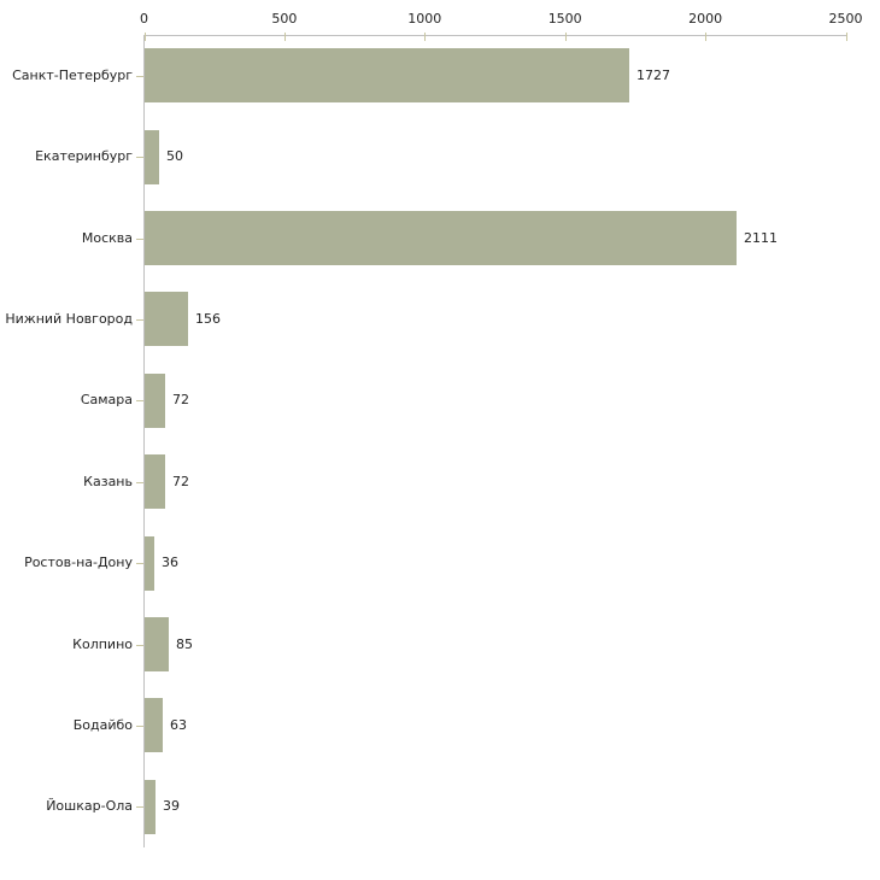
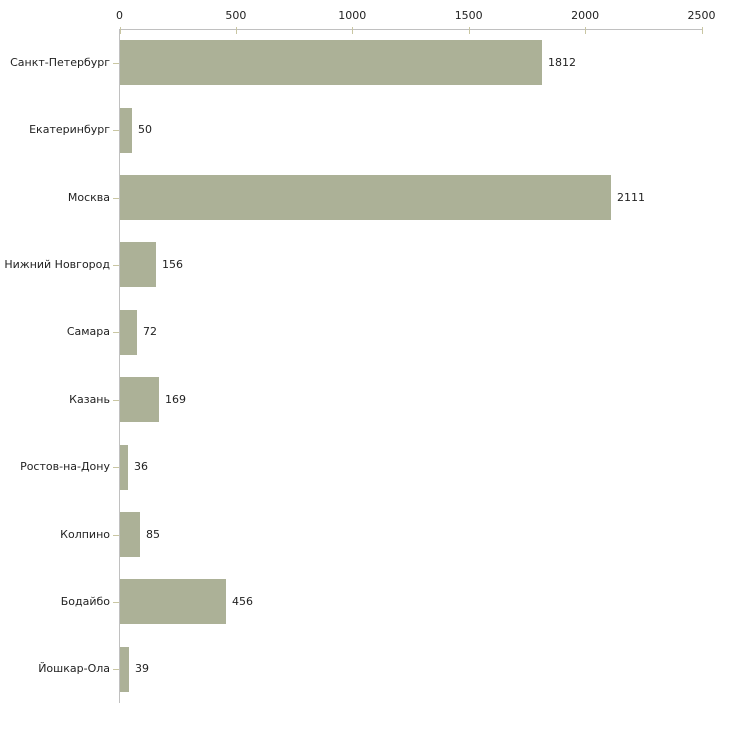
Санкт-Петербург: 1727 -> 1812
Казань: 72 -> 169
Бодайбо: 63 -> 456
